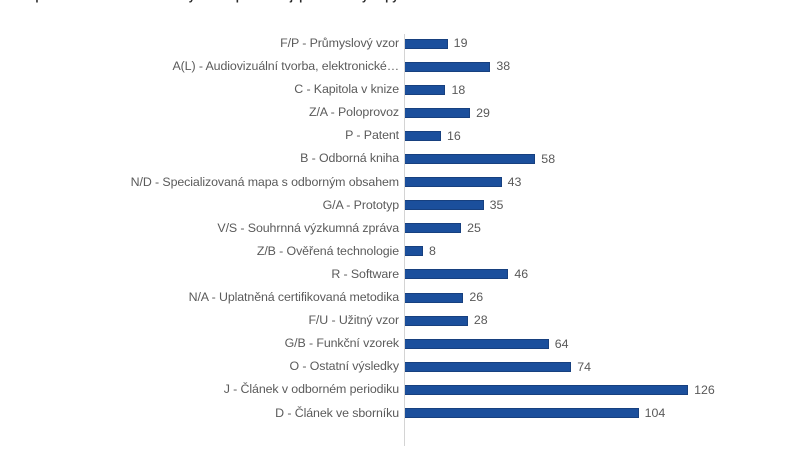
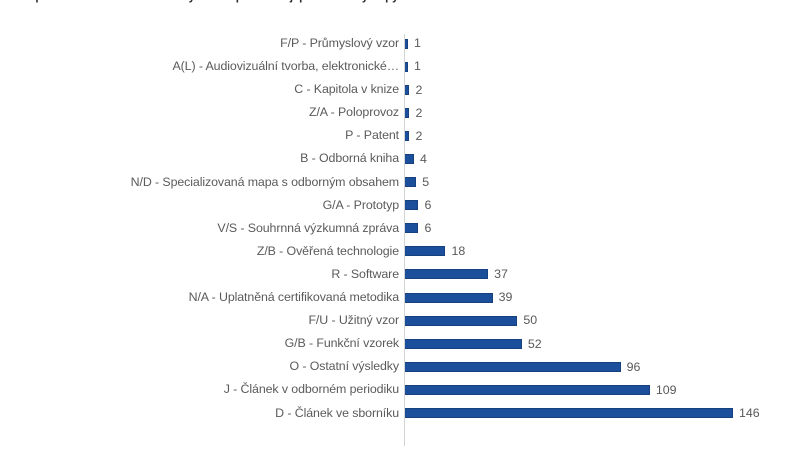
F/P - Průmyslový vzor: 19 -> 1
A(L) - Audiovizuální tvorba, elektronické…: 38 -> 1
C - Kapitola v knize: 18 -> 2
Z/A - Poloprovoz: 29 -> 2
P - Patent: 16 -> 2
B - Odborná kniha: 58 -> 4
N/D - Specializovaná mapa s odborným obsahem: 43 -> 5
G/A - Prototyp: 35 -> 6
V/S - Souhrnná výzkumná zpráva: 25 -> 6
Z/B - Ověřená technologie: 8 -> 18
R - Software: 46 -> 37
N/A - Uplatněná certifikovaná metodika: 26 -> 39
F/U - Užitný vzor: 28 -> 50
G/B - Funkční vzorek: 64 -> 52
O - Ostatní výsledky: 74 -> 96
J - Článek v odborném periodiku: 126 -> 109
D - Článek ve sborníku: 104 -> 146
